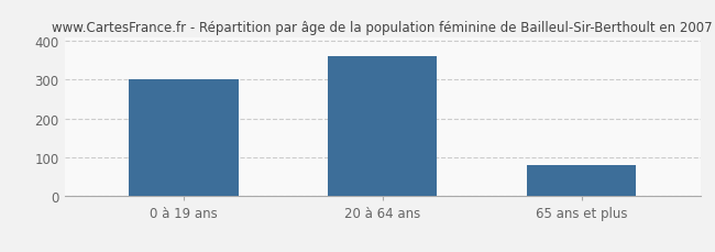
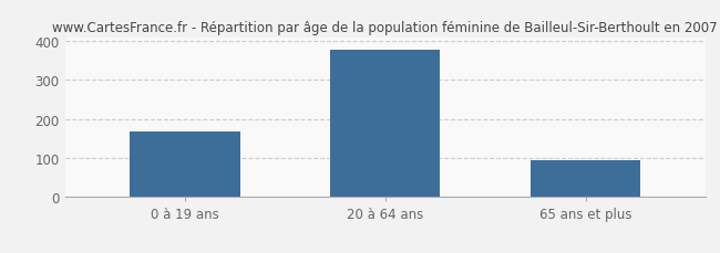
0 à 19 ans: 300 -> 168
20 à 64 ans: 360 -> 378
65 ans et plus: 80 -> 95
